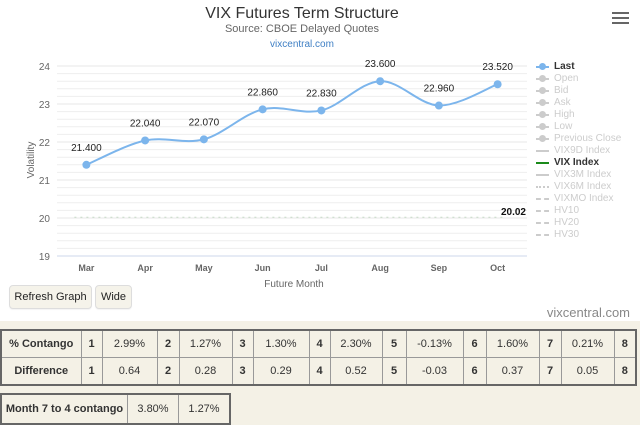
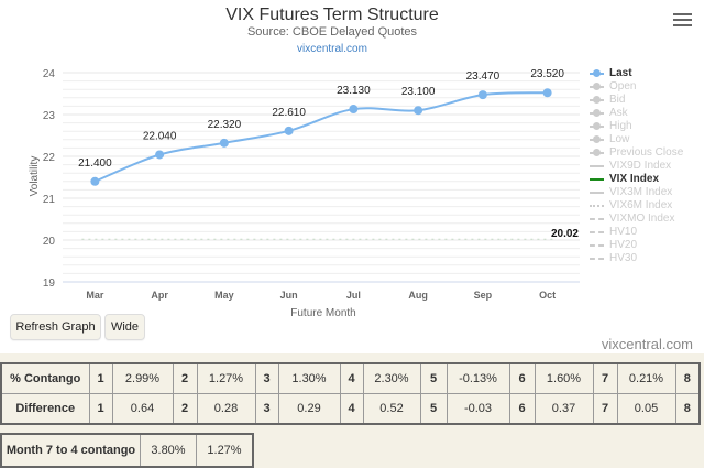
Last/May: 22.070 -> 22.320
Last/Jun: 22.860 -> 22.610
Last/Jul: 22.830 -> 23.130
Last/Aug: 23.600 -> 23.100
Last/Sep: 22.960 -> 23.470
